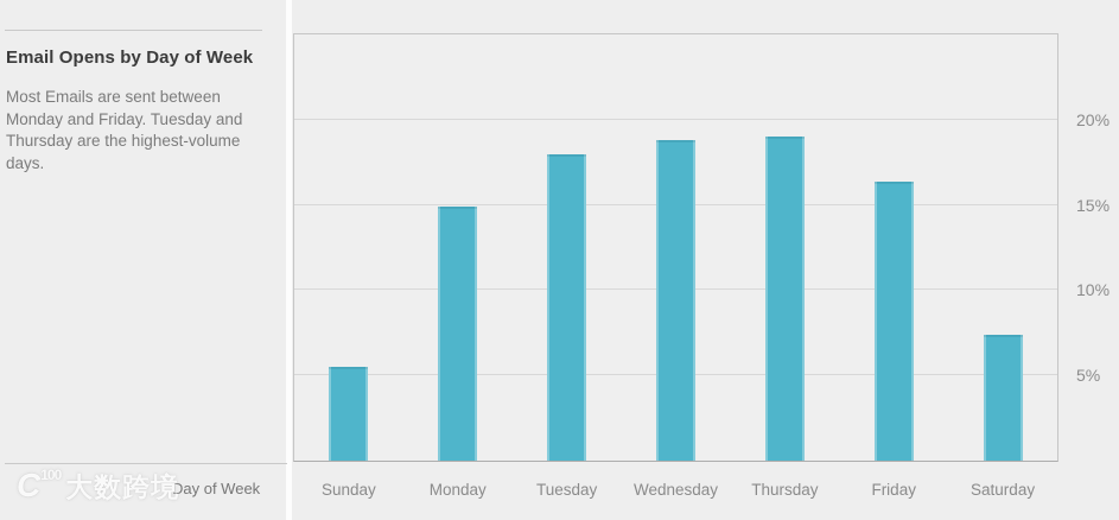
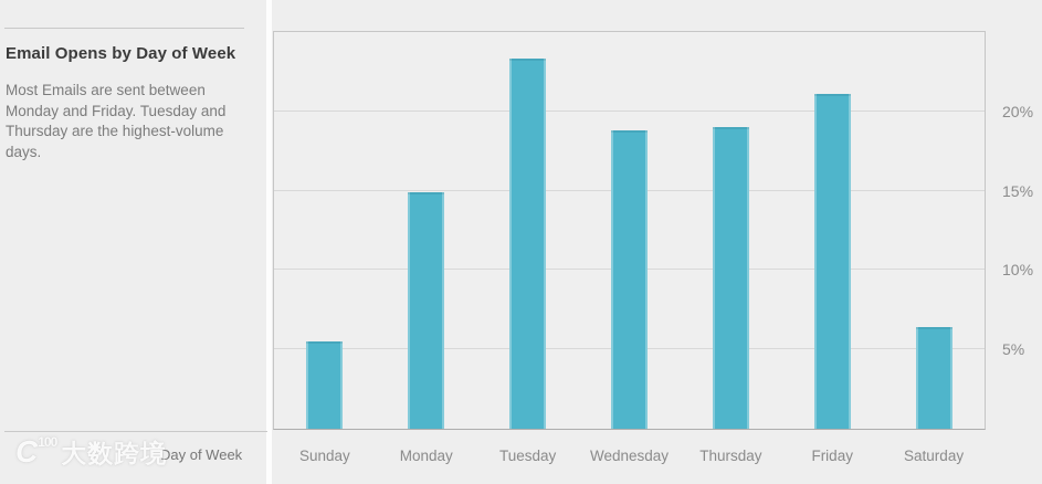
Tuesday: 18.0% -> 23.3%
Friday: 16.4% -> 21.1%
Saturday: 7.4% -> 6.4%
